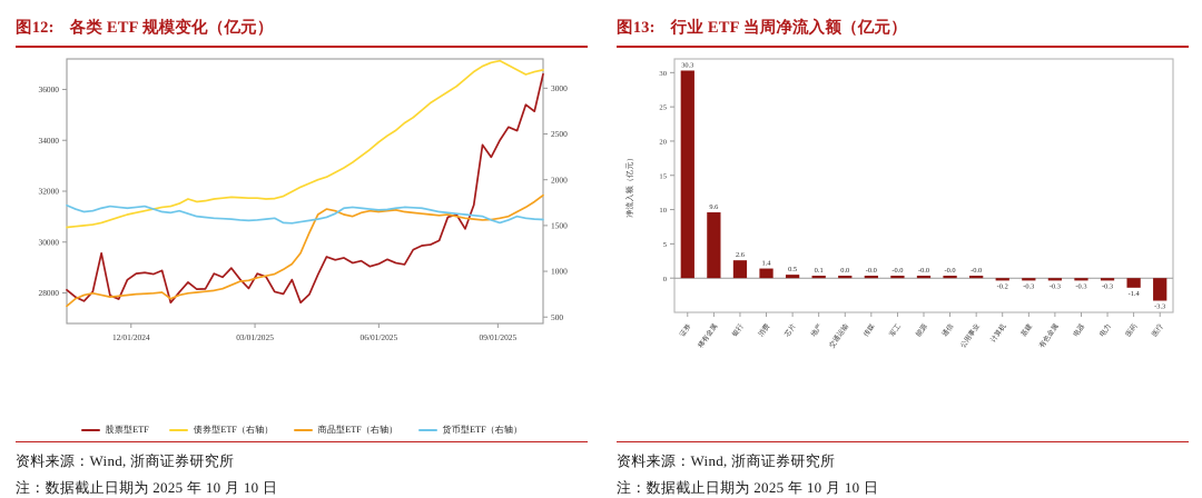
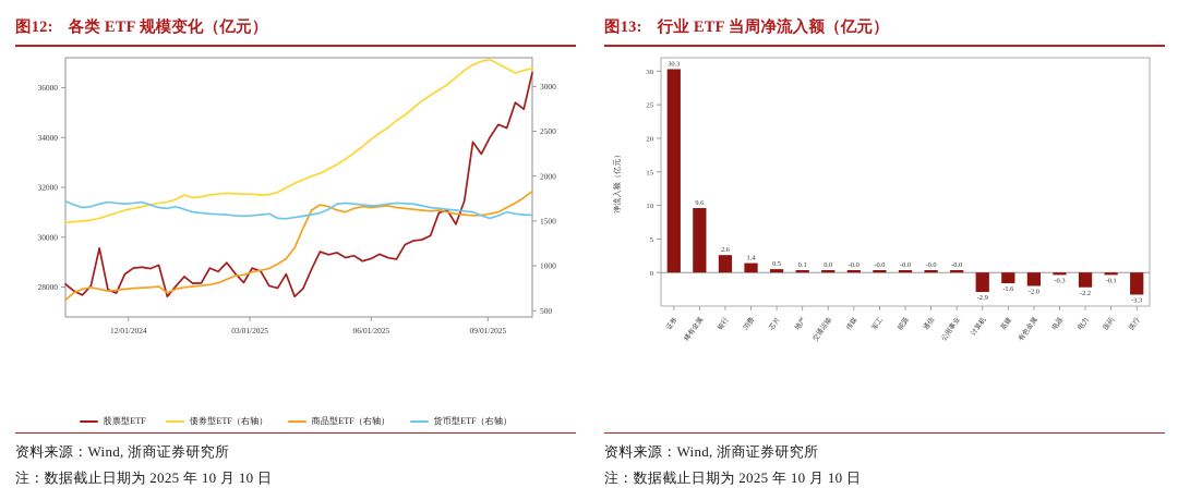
行业 ETF 当周净流入额（亿元）/计算机: -0.2 -> -2.9
行业 ETF 当周净流入额（亿元）/基建: -0.3 -> -1.6
行业 ETF 当周净流入额（亿元）/有色金属: -0.3 -> -2.0
行业 ETF 当周净流入额（亿元）/电力: -0.3 -> -2.2
行业 ETF 当周净流入额（亿元）/医药: -1.4 -> -0.1
